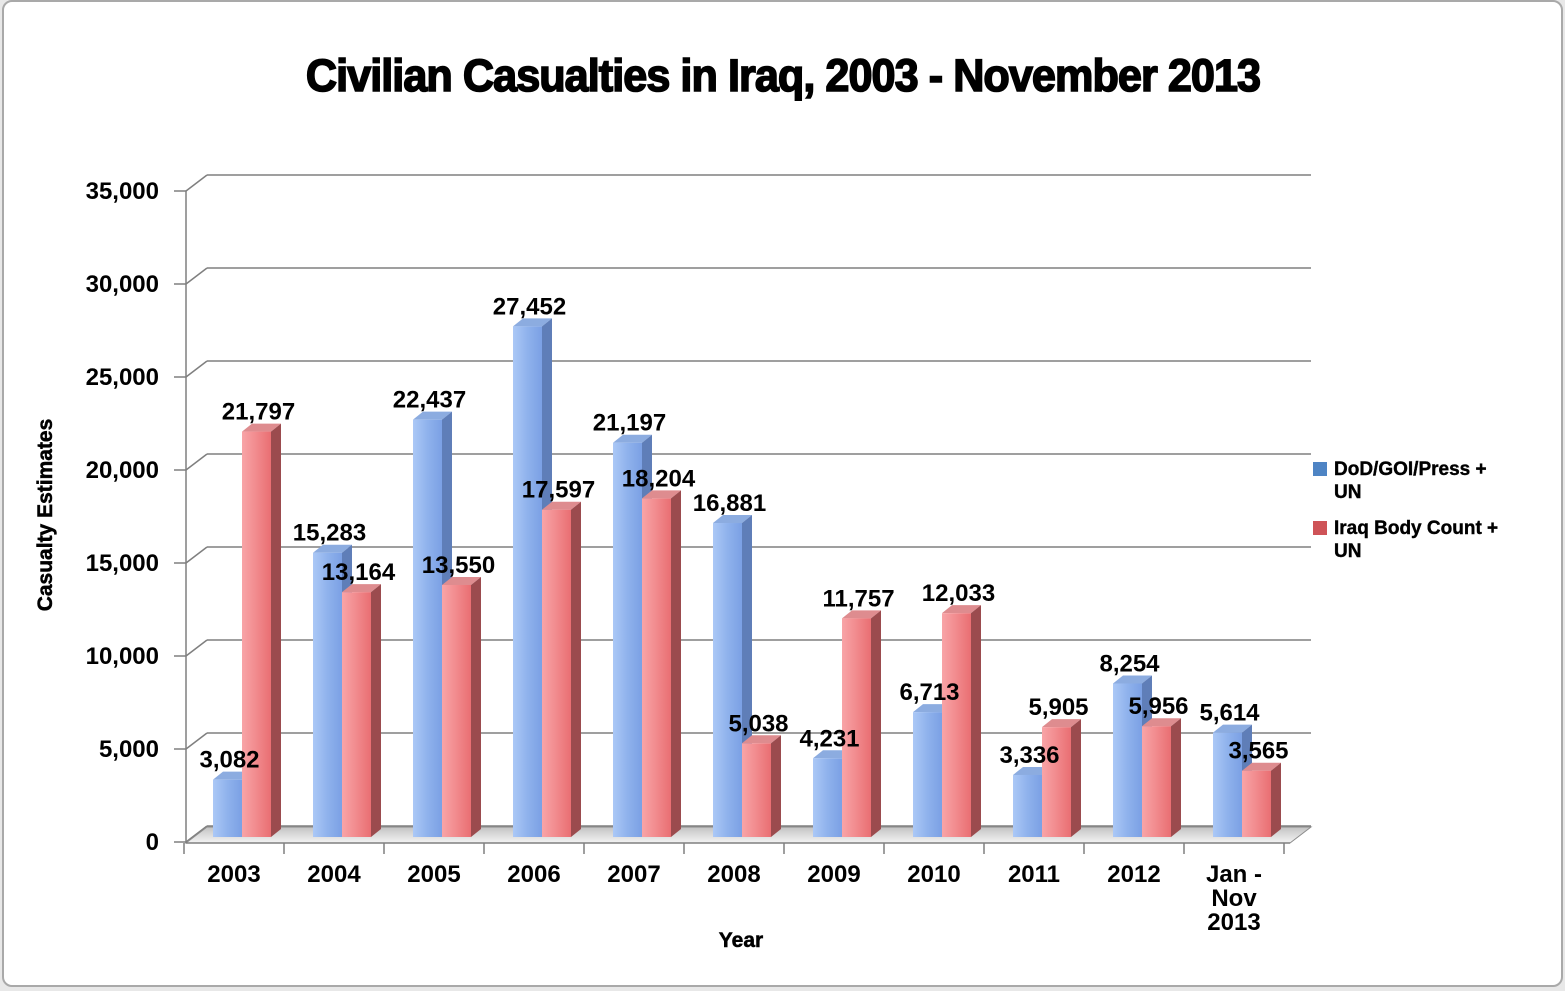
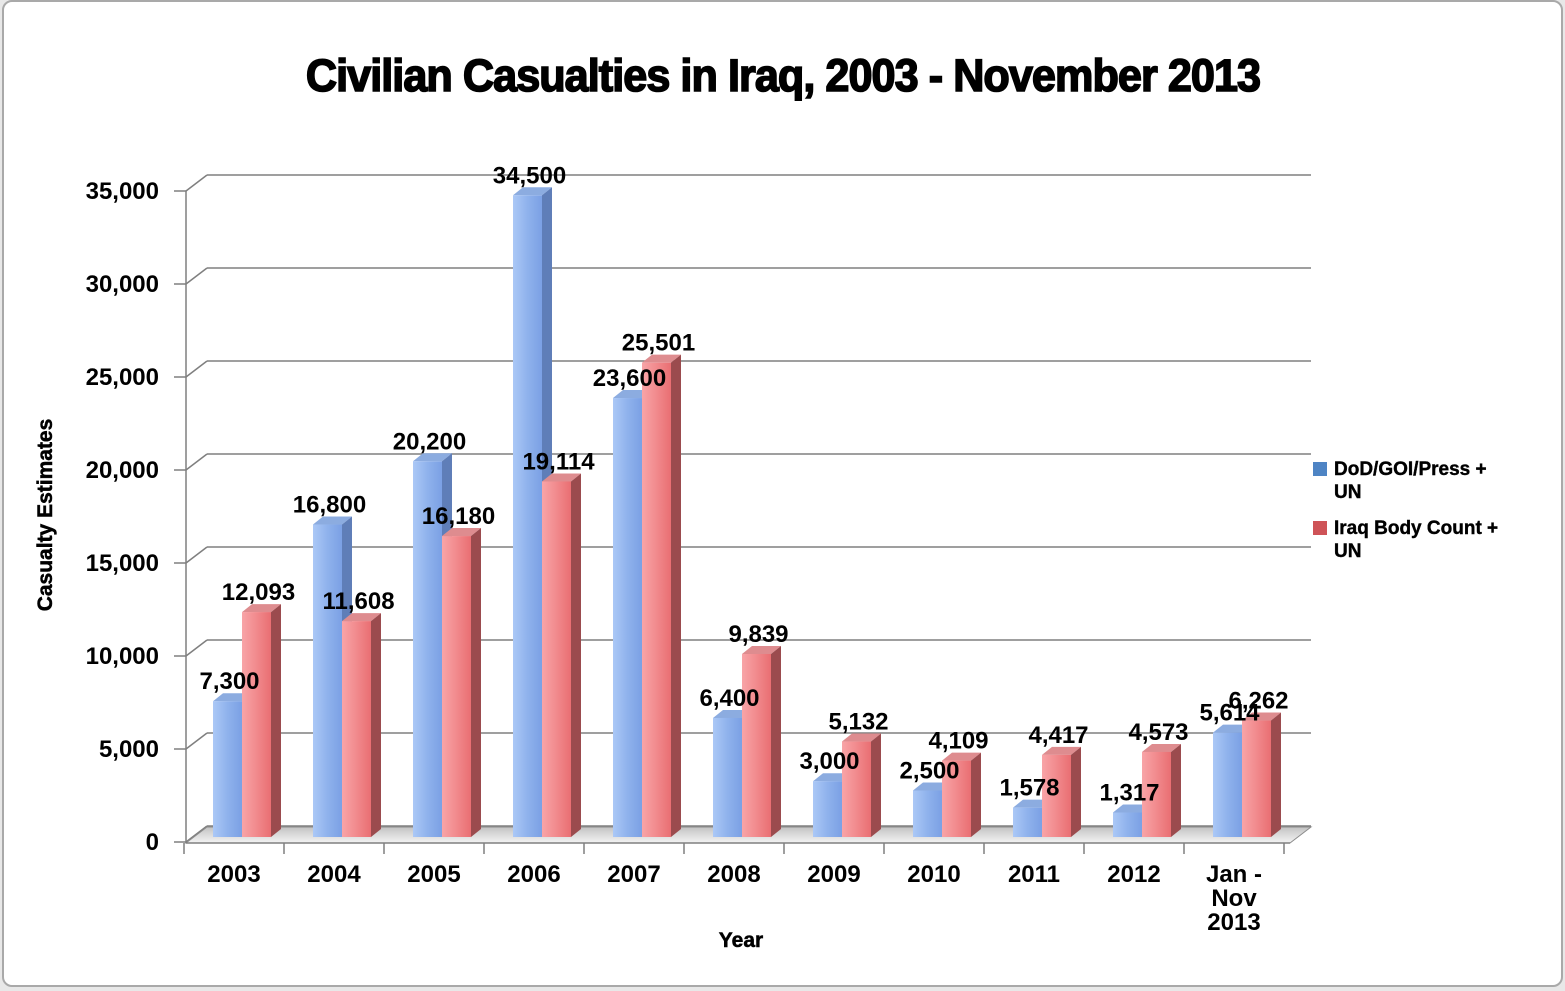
DoD/GOI/Press + UN/2003: 3,082 -> 7,300
Iraq Body Count + UN/2003: 21,797 -> 12,093
DoD/GOI/Press + UN/2004: 15,283 -> 16,800
Iraq Body Count + UN/2004: 13,164 -> 11,608
DoD/GOI/Press + UN/2005: 22,437 -> 20,200
Iraq Body Count + UN/2005: 13,550 -> 16,180
DoD/GOI/Press + UN/2006: 27,452 -> 34,500
Iraq Body Count + UN/2006: 17,597 -> 19,114
DoD/GOI/Press + UN/2007: 21,197 -> 23,600
Iraq Body Count + UN/2007: 18,204 -> 25,501
DoD/GOI/Press + UN/2008: 16,881 -> 6,400
Iraq Body Count + UN/2008: 5,038 -> 9,839
DoD/GOI/Press + UN/2009: 4,231 -> 3,000
Iraq Body Count + UN/2009: 11,757 -> 5,132
DoD/GOI/Press + UN/2010: 6,713 -> 2,500
Iraq Body Count + UN/2010: 12,033 -> 4,109
DoD/GOI/Press + UN/2011: 3,336 -> 1,578
Iraq Body Count + UN/2011: 5,905 -> 4,417
DoD/GOI/Press + UN/2012: 8,254 -> 1,317
Iraq Body Count + UN/2012: 5,956 -> 4,573
Iraq Body Count + UN/Jan - Nov 2013: 3,565 -> 6,262
